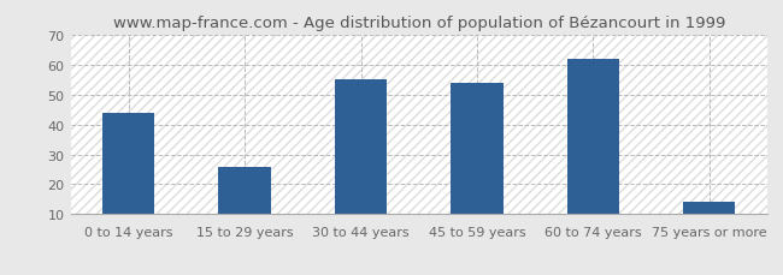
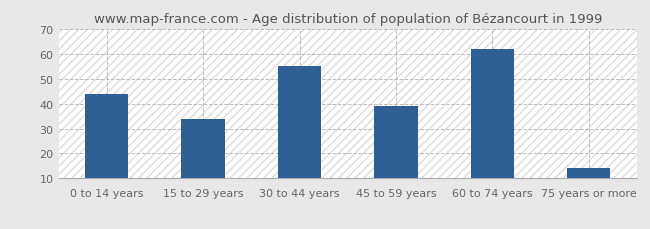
15 to 29 years: 26 -> 34
45 to 59 years: 54 -> 39
